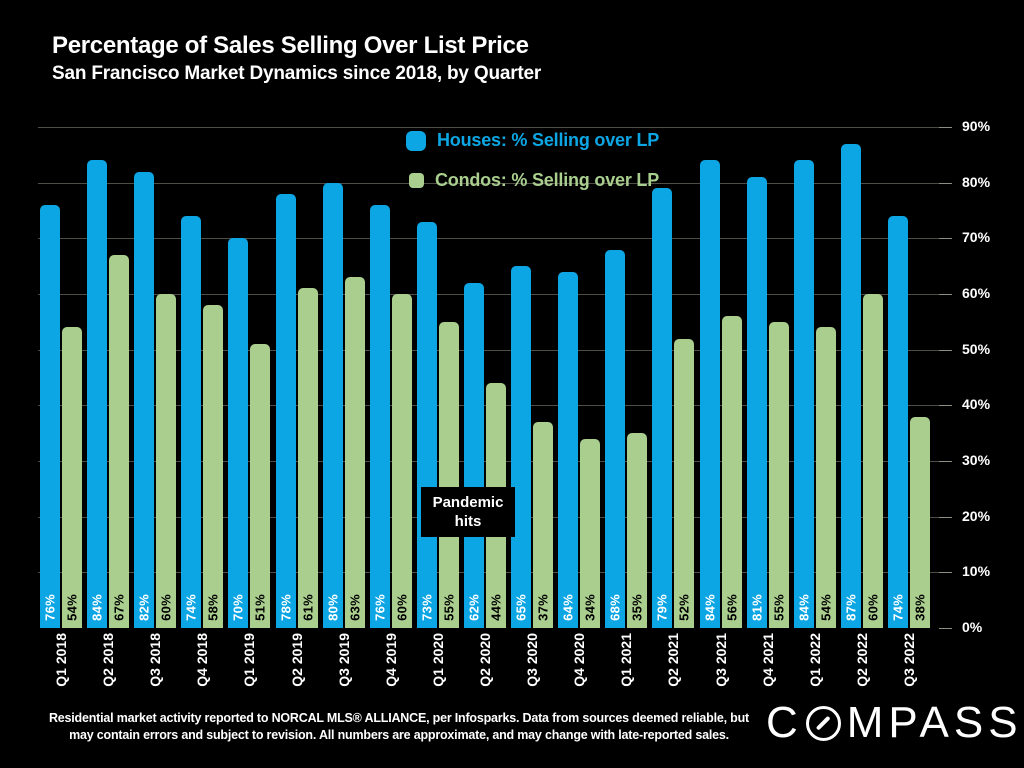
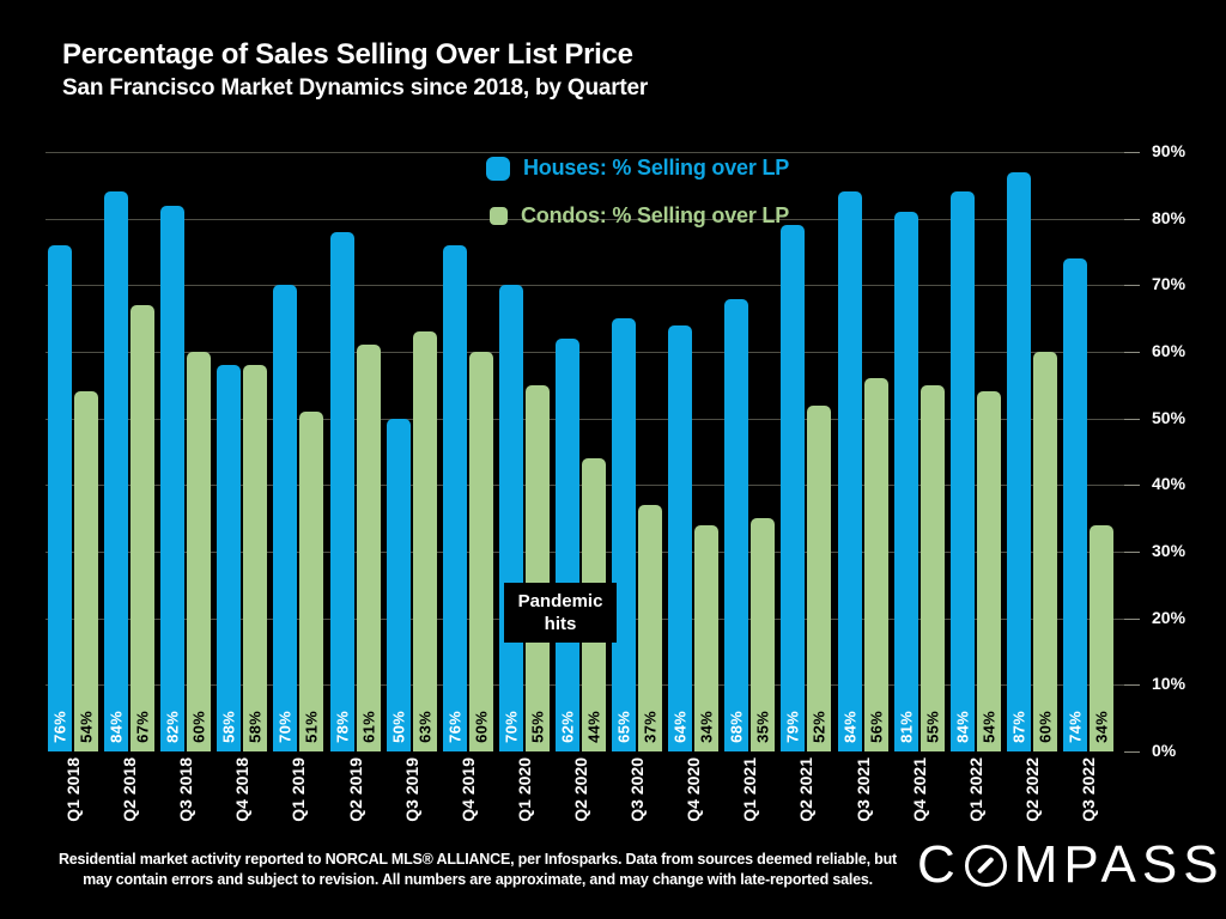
Houses: % Selling over LP/Q4 2018: 74% -> 58%
Houses: % Selling over LP/Q3 2019: 80% -> 50%
Houses: % Selling over LP/Q1 2020: 73% -> 70%
Condos: % Selling over LP/Q3 2022: 38% -> 34%
